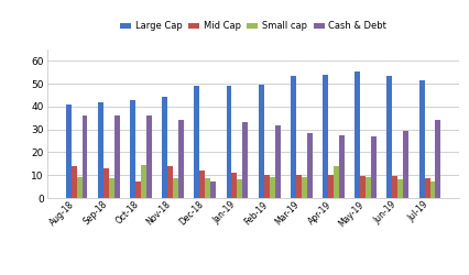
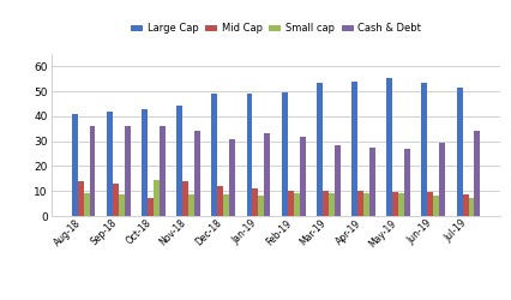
Cash & Debt/Dec-18: 7.0 -> 31.0
Small cap/Apr-19: 14.0 -> 9.0
